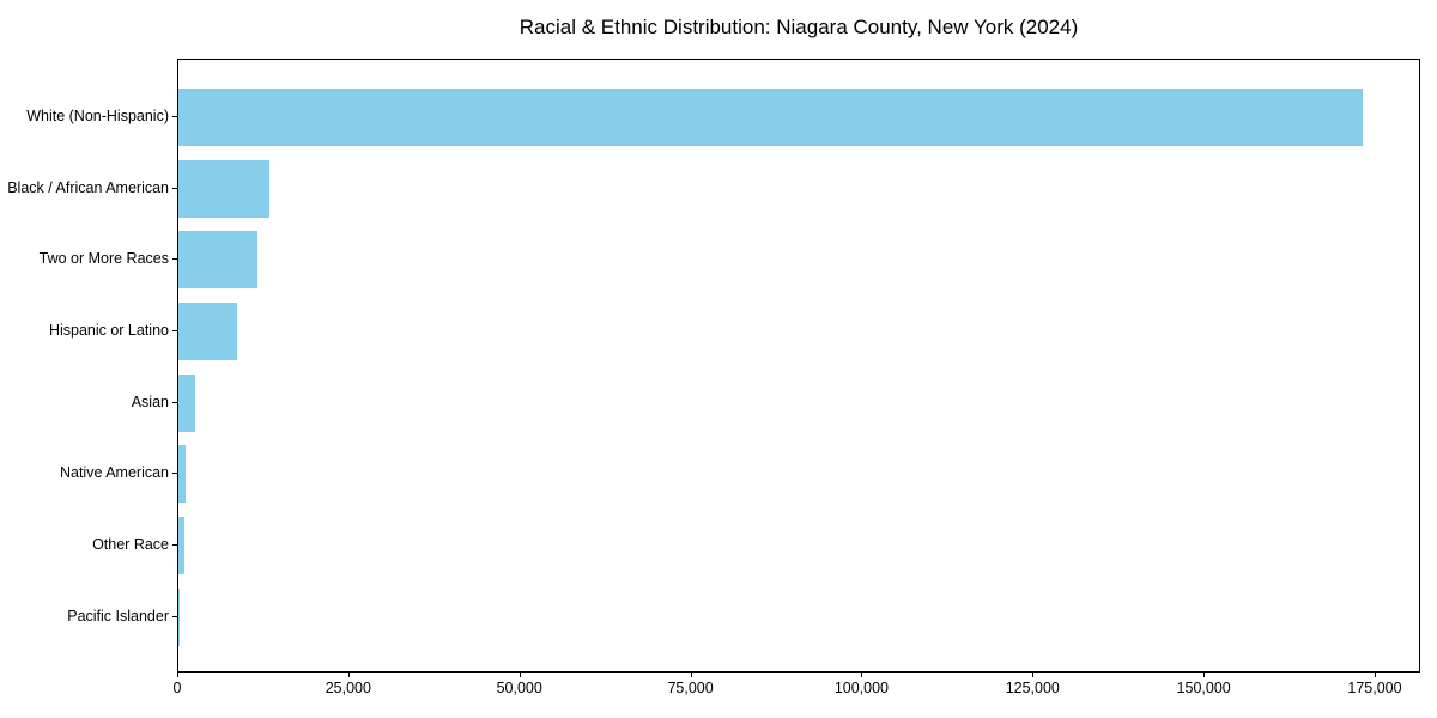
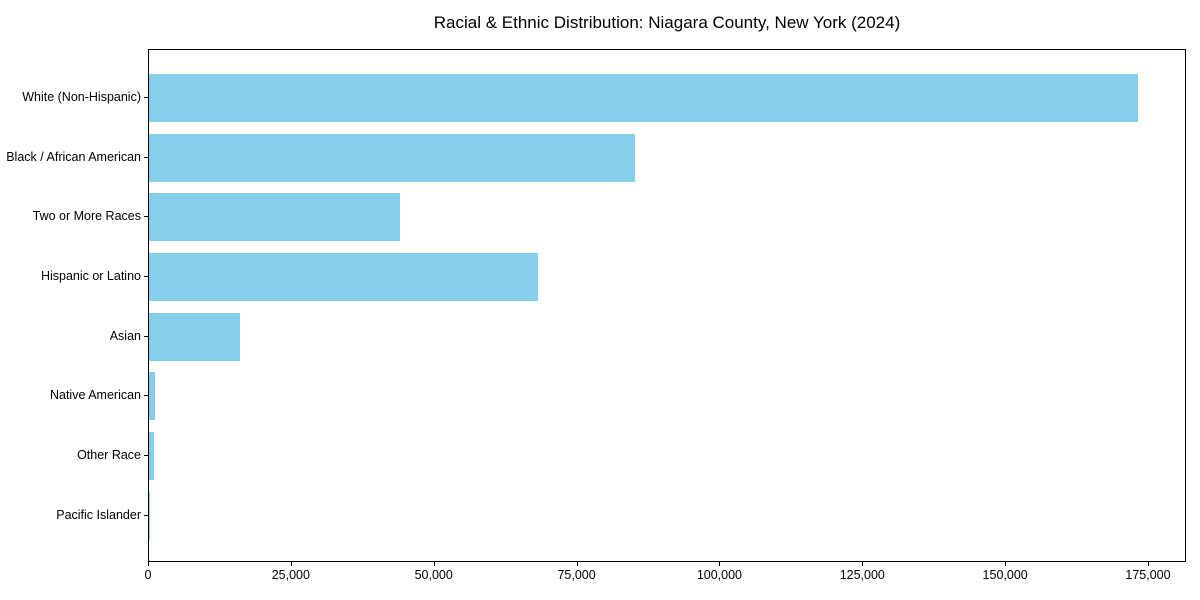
Black / African American: 13000 -> 85000
Two or More Races: 12000 -> 44000
Hispanic or Latino: 9000 -> 68000
Asian: 2000 -> 16000
